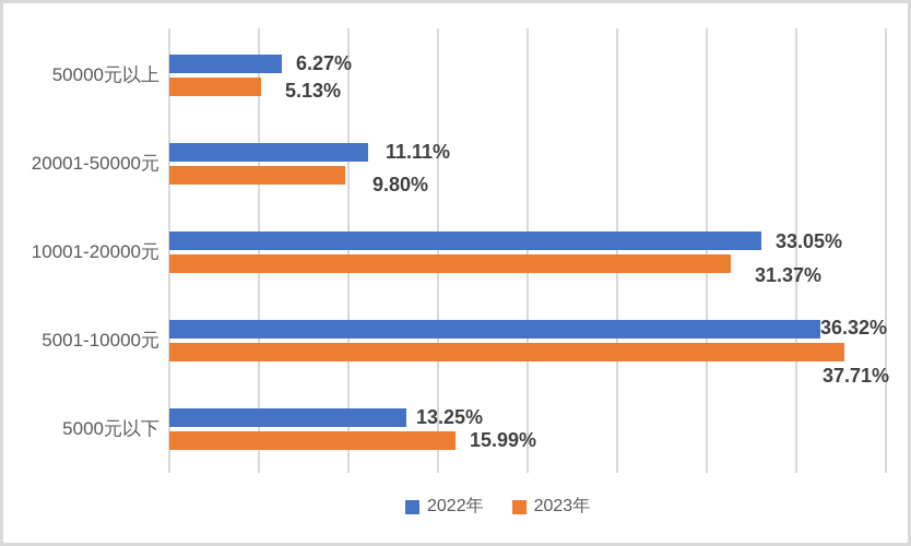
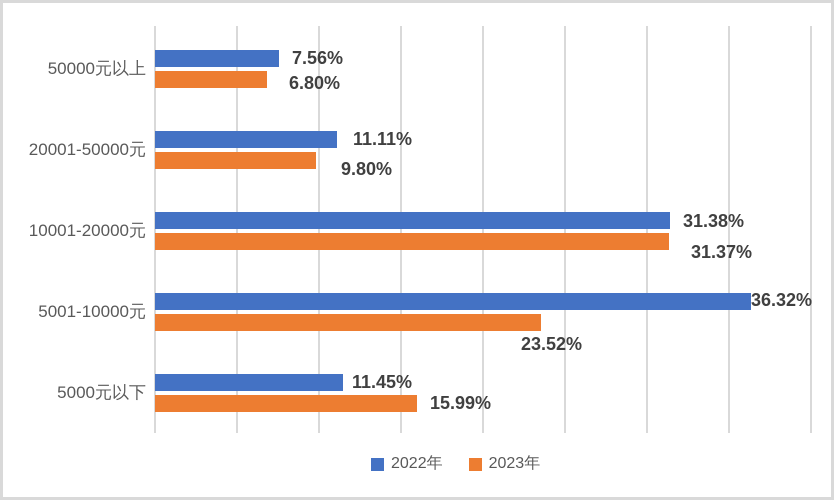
2022年/50000元以上: 6.27% -> 7.56%
2023年/50000元以上: 5.13% -> 6.80%
2022年/10001-20000元: 33.05% -> 31.38%
2023年/5001-10000元: 37.71% -> 23.52%
2022年/5000元以下: 13.25% -> 11.45%
